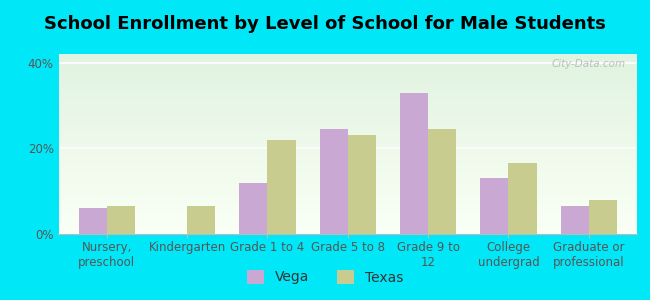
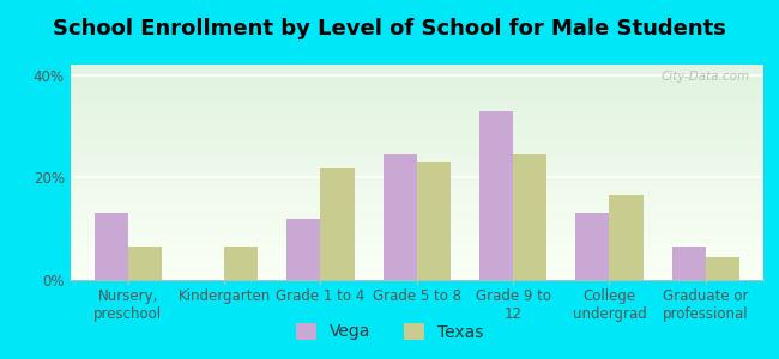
Vega/Nursery, preschool: 6.0% -> 13.0%
Texas/Graduate or professional: 8.0% -> 4.5%
